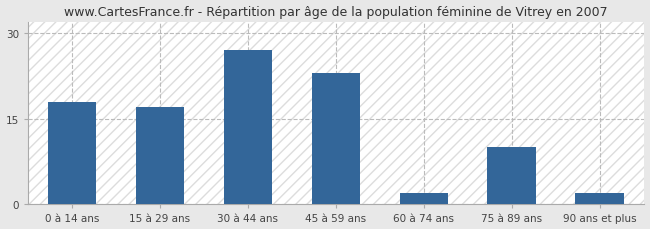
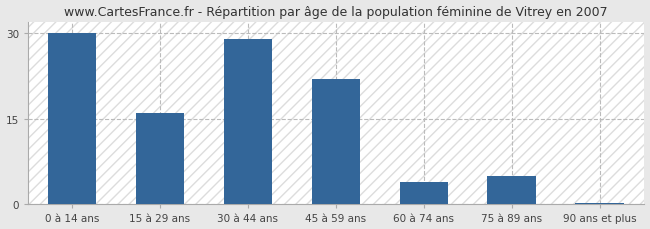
0 à 14 ans: 18.0 -> 30.0
15 à 29 ans: 17.0 -> 16.0
30 à 44 ans: 27.0 -> 29.0
45 à 59 ans: 23.0 -> 22.0
60 à 74 ans: 2.0 -> 4.0
75 à 89 ans: 10.0 -> 5.0
90 ans et plus: 2.0 -> 0.3
